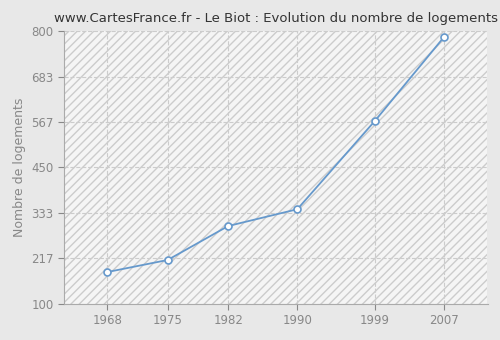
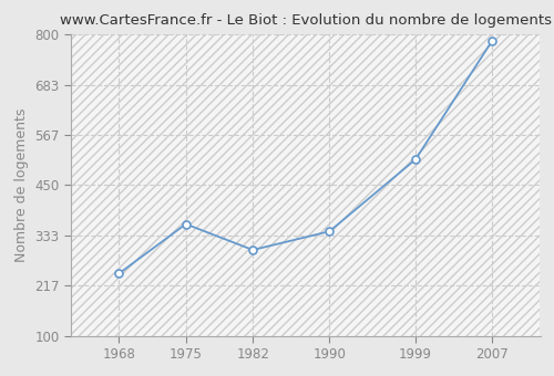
1968: 182 -> 245
1975: 213 -> 360
1999: 570 -> 510
